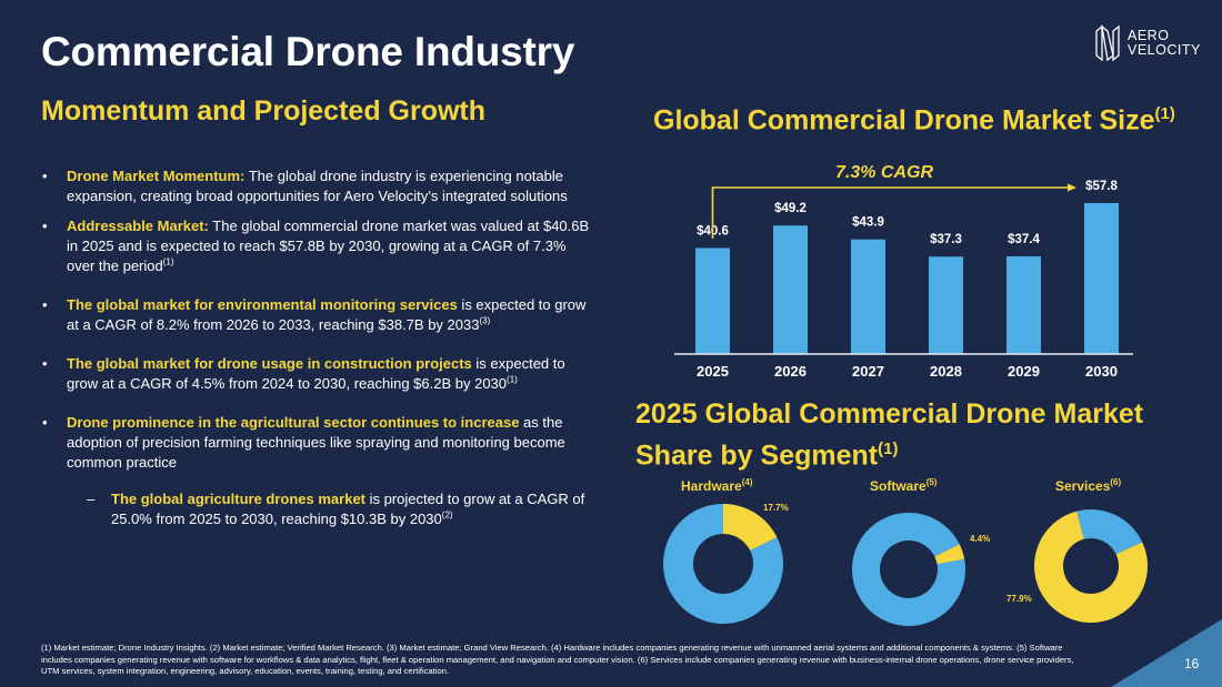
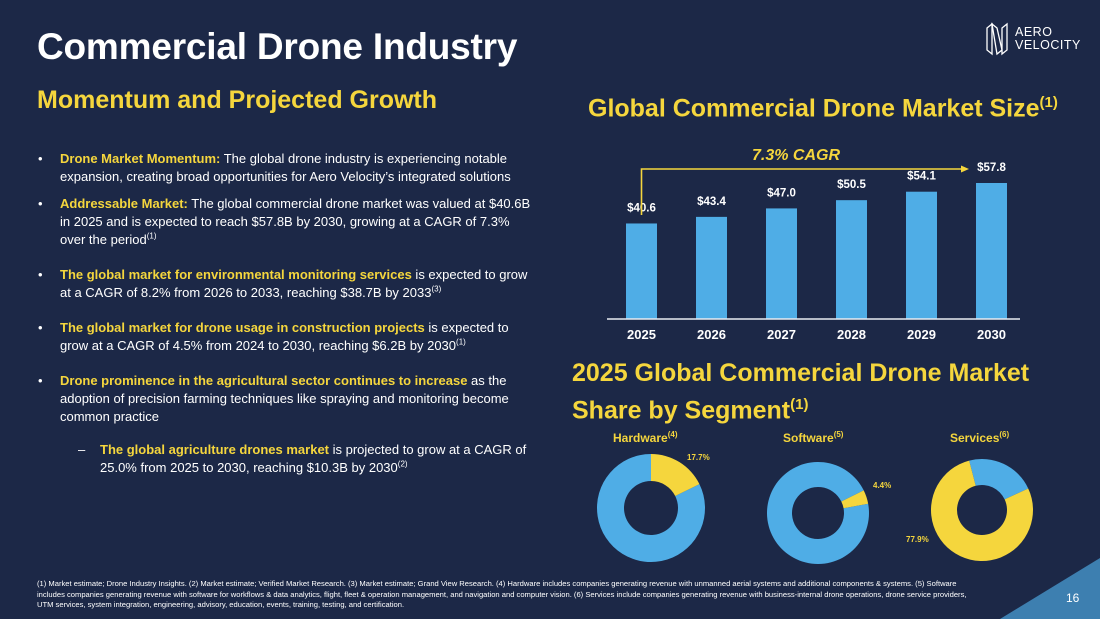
Global Commercial Drone Market Size/2026: $49.2 -> $43.4
Global Commercial Drone Market Size/2027: $43.9 -> $47.0
Global Commercial Drone Market Size/2028: $37.3 -> $50.5
Global Commercial Drone Market Size/2029: $37.4 -> $54.1
